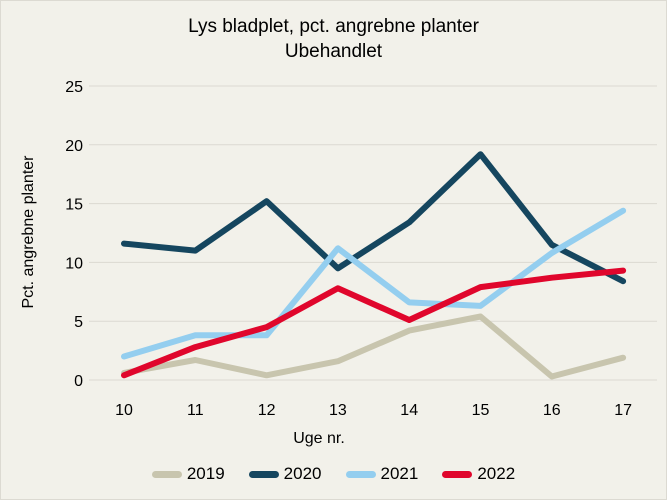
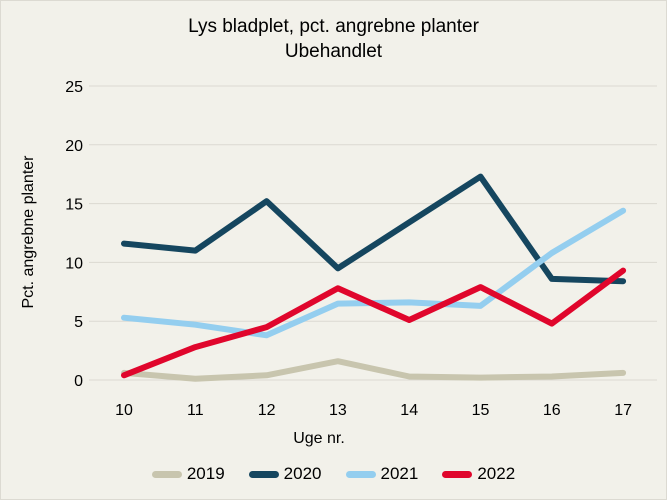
2021/10: 2.0 -> 5.3
2019/11: 1.7 -> 0.1
2021/11: 3.8 -> 4.7
2021/13: 11.2 -> 6.5
2019/14: 4.2 -> 0.3
2019/15: 5.4 -> 0.2
2020/15: 19.2 -> 17.3
2020/16: 11.5 -> 8.6
2022/16: 8.7 -> 4.8
2019/17: 1.9 -> 0.6
